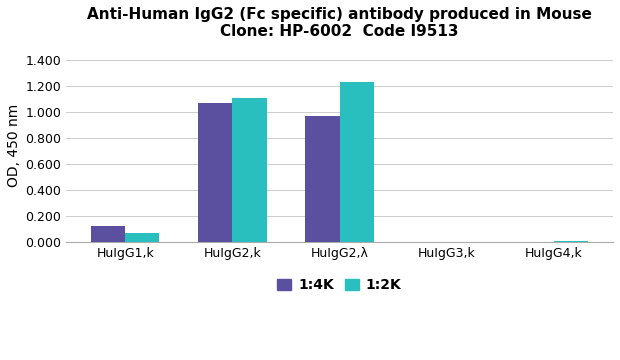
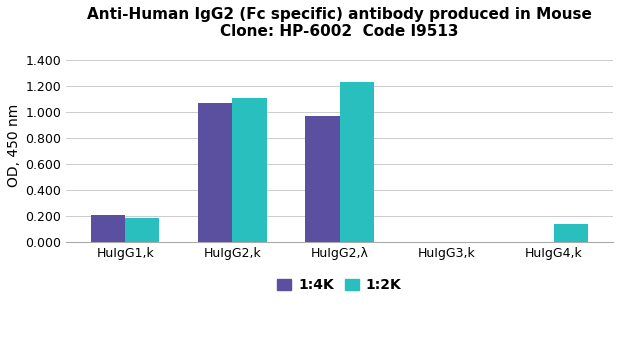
1:4K/HuIgG1,k: 0.12 -> 0.21
1:2K/HuIgG1,k: 0.07 -> 0.19
1:2K/HuIgG4,k: 0.01 -> 0.14
